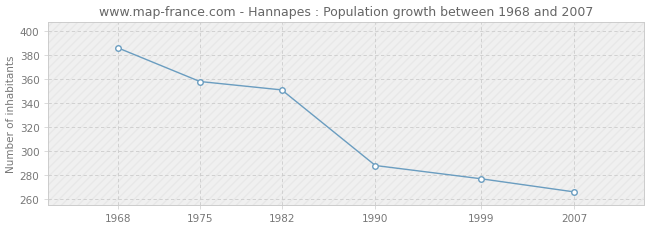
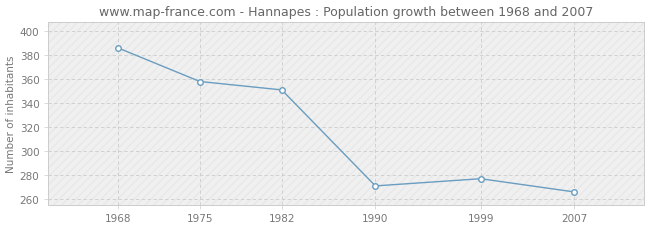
1990: 288 -> 271
